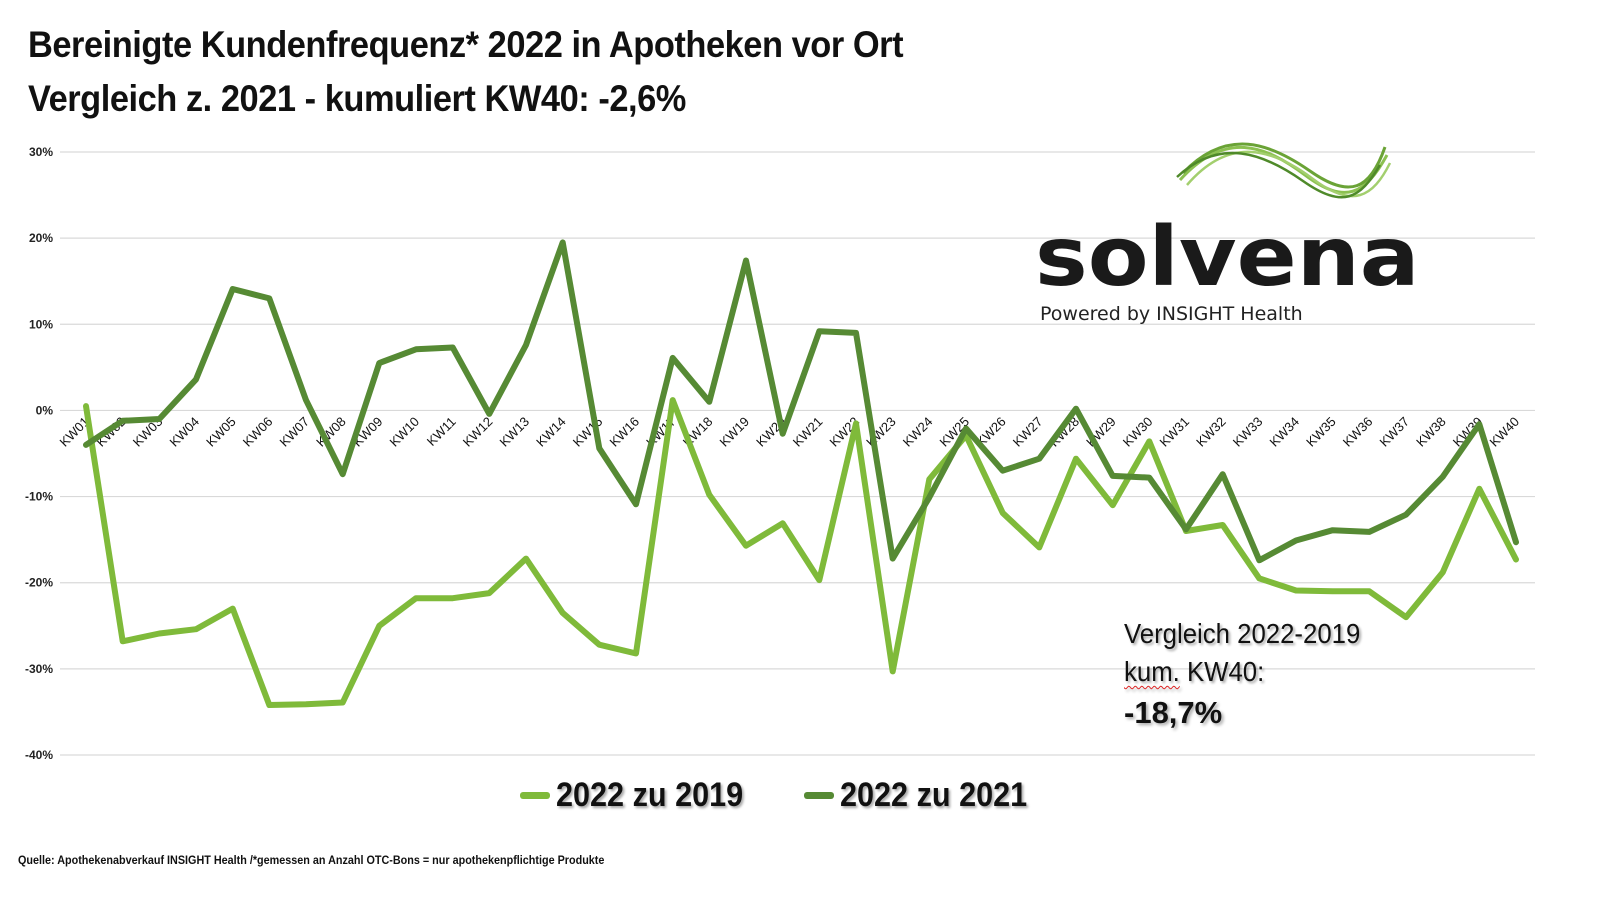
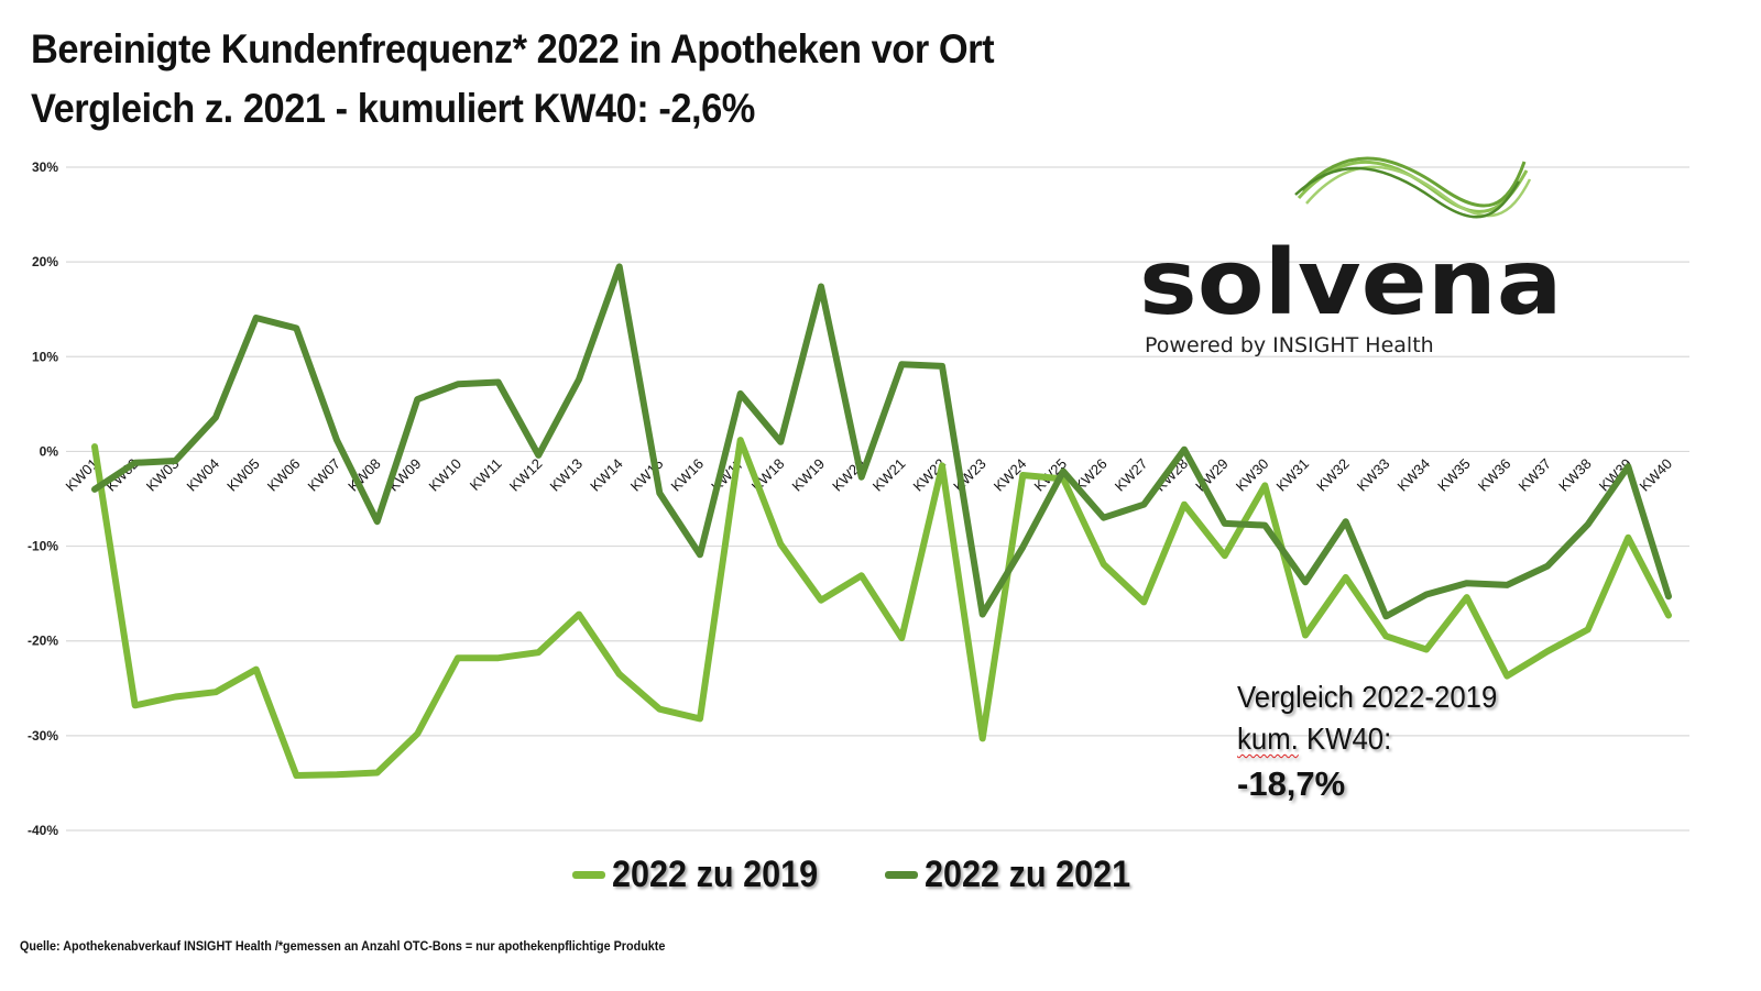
2022 zu 2019/KW09: -25% -> -30%
2022 zu 2019/KW24: -8% -> -2%
2022 zu 2019/KW31: -14% -> -19%
2022 zu 2019/KW35: -21% -> -15%
2022 zu 2019/KW36: -21% -> -24%
2022 zu 2019/KW37: -24% -> -21%
